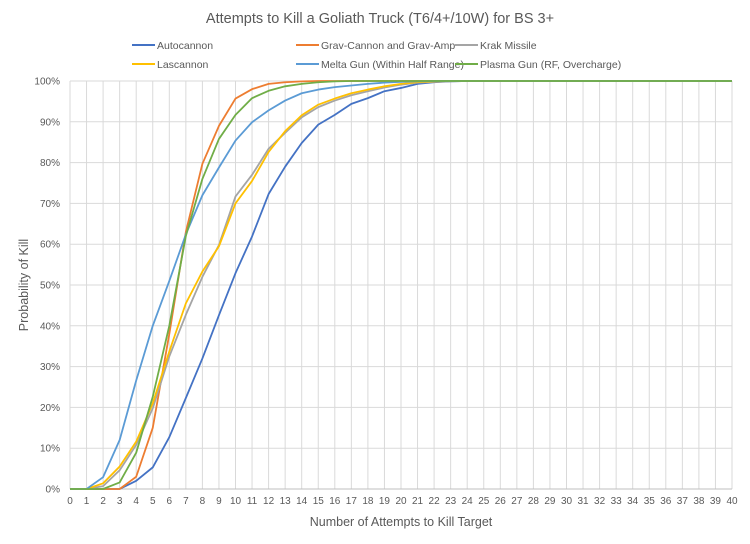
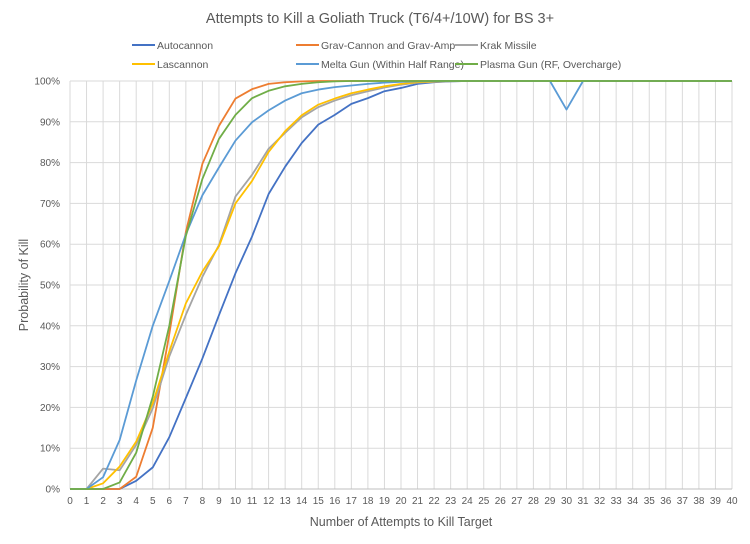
Krak Missile/2: 1% -> 5%
Melta Gun (Within Half Range)/30: 100% -> 93%
